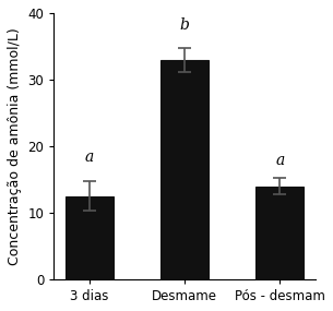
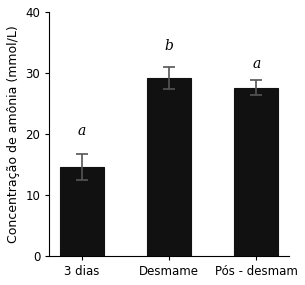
3 dias: 12.5 -> 14.6
Desmame: 33.0 -> 29.2
Pós - desmam: 14.0 -> 27.6
